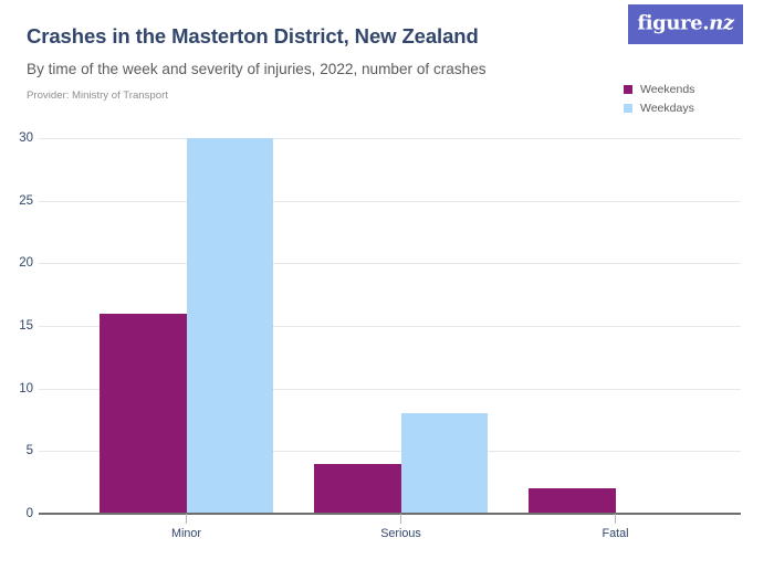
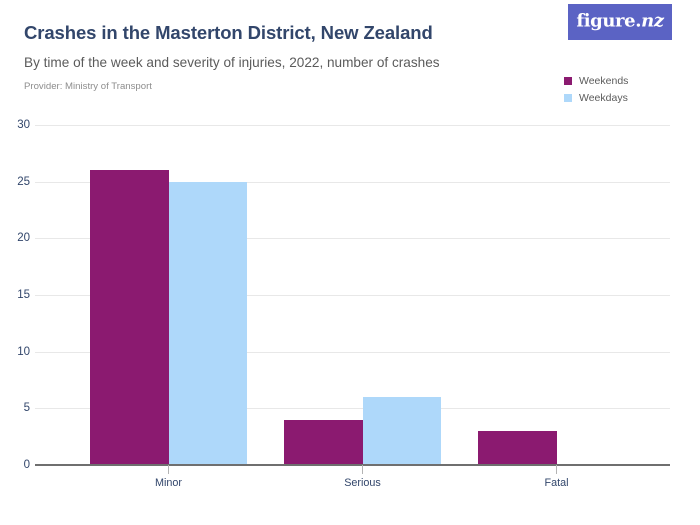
Weekends/Minor: 16 -> 26
Weekdays/Minor: 30 -> 25
Weekdays/Serious: 8 -> 6
Weekends/Fatal: 2 -> 3
